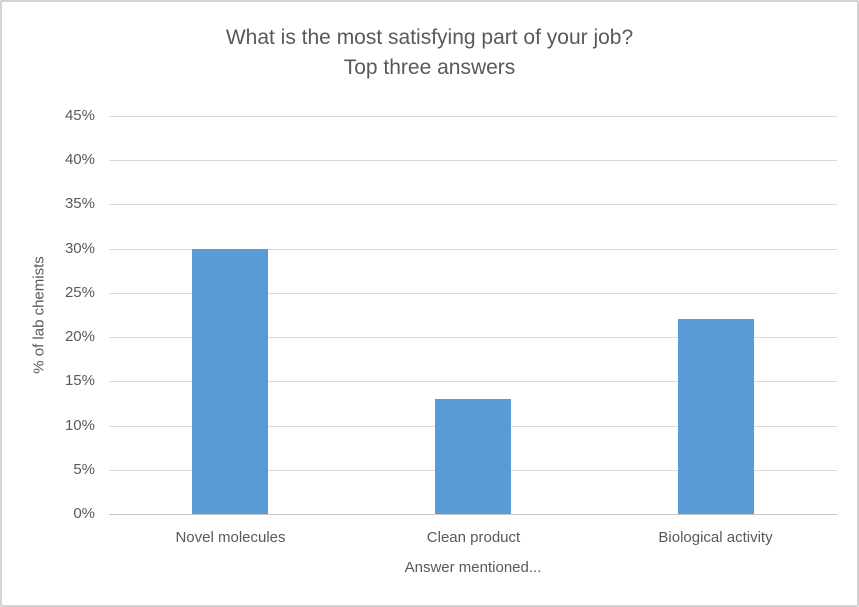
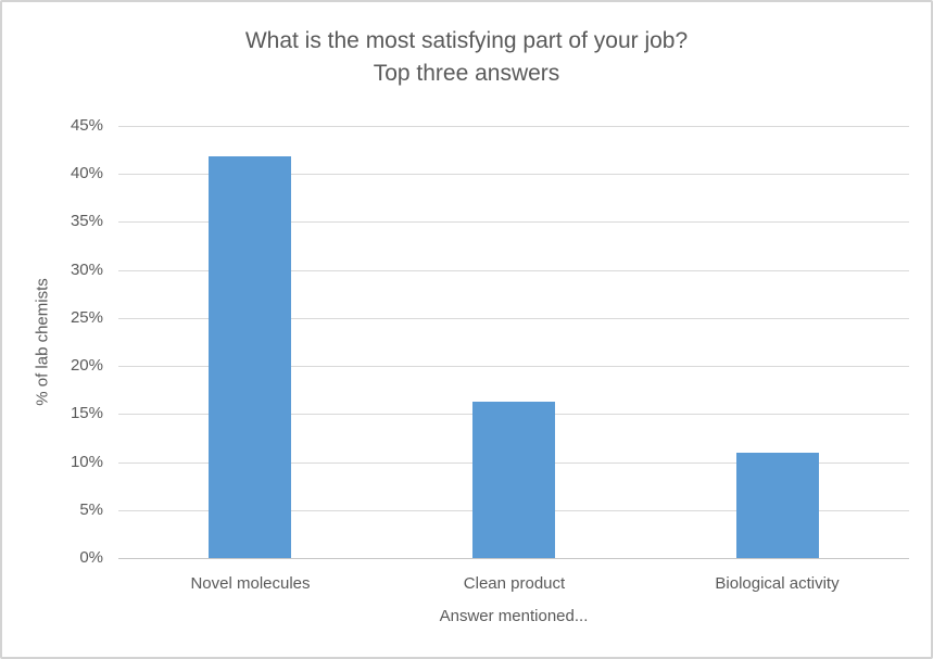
Novel molecules: 30% -> 42%
Clean product: 13% -> 16%
Biological activity: 22% -> 11%
